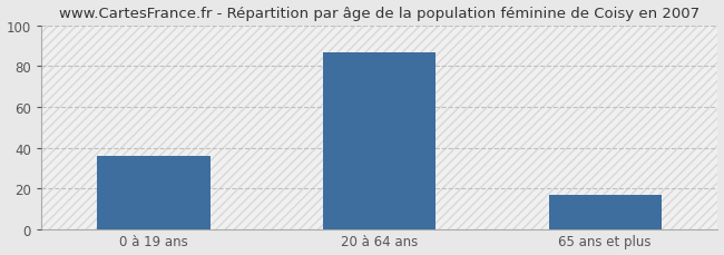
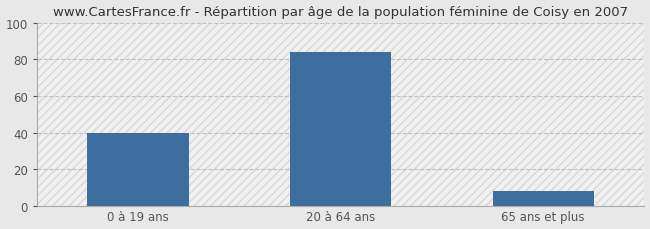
0 à 19 ans: 36 -> 40
20 à 64 ans: 87 -> 84
65 ans et plus: 17 -> 8
